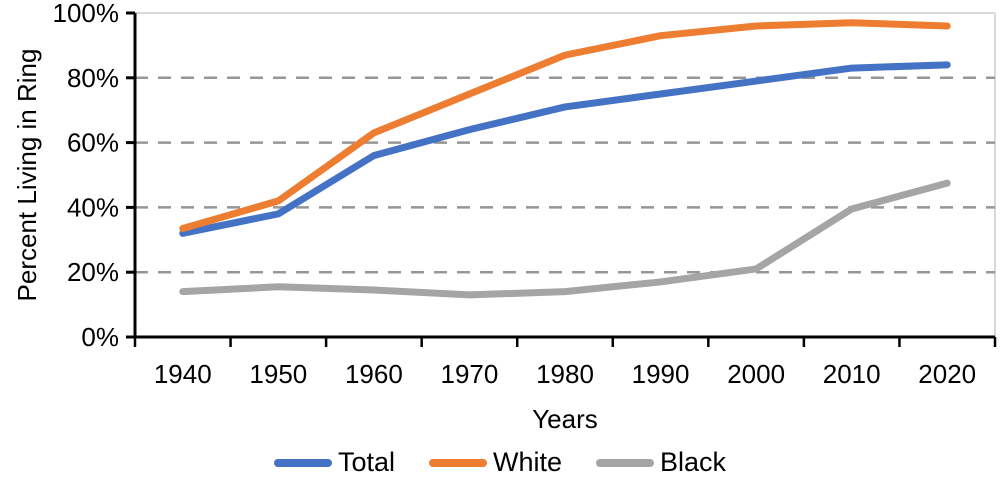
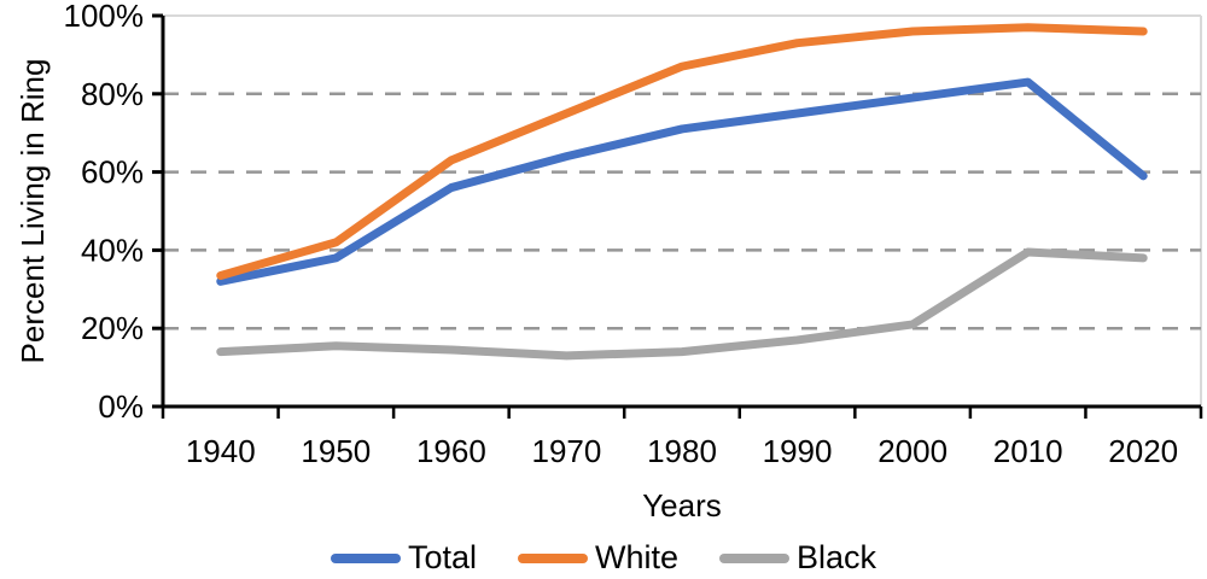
Total/2020: 84% -> 59%
Black/2020: 48% -> 38%
